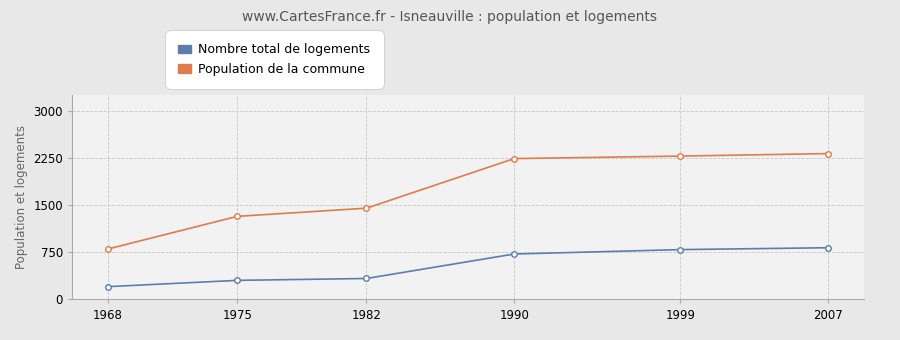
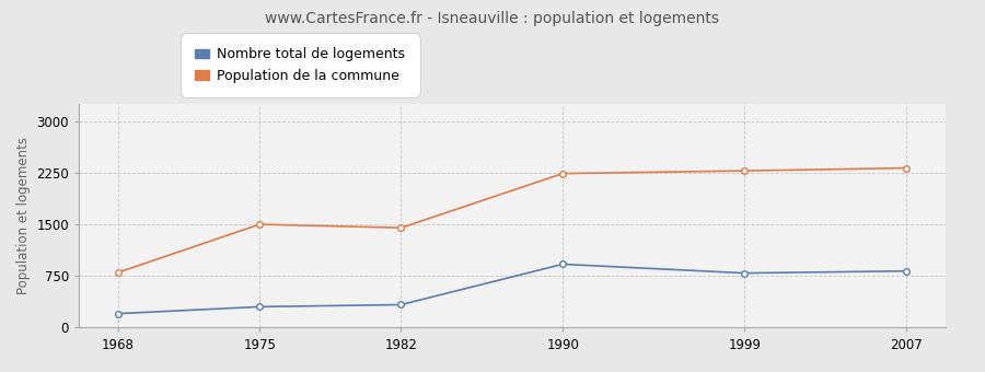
Population de la commune/1975: 1320 -> 1500
Nombre total de logements/1990: 720 -> 920
